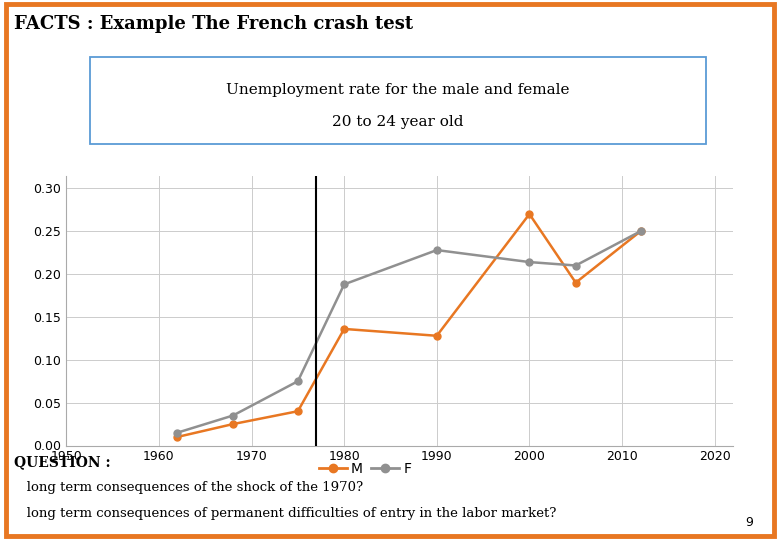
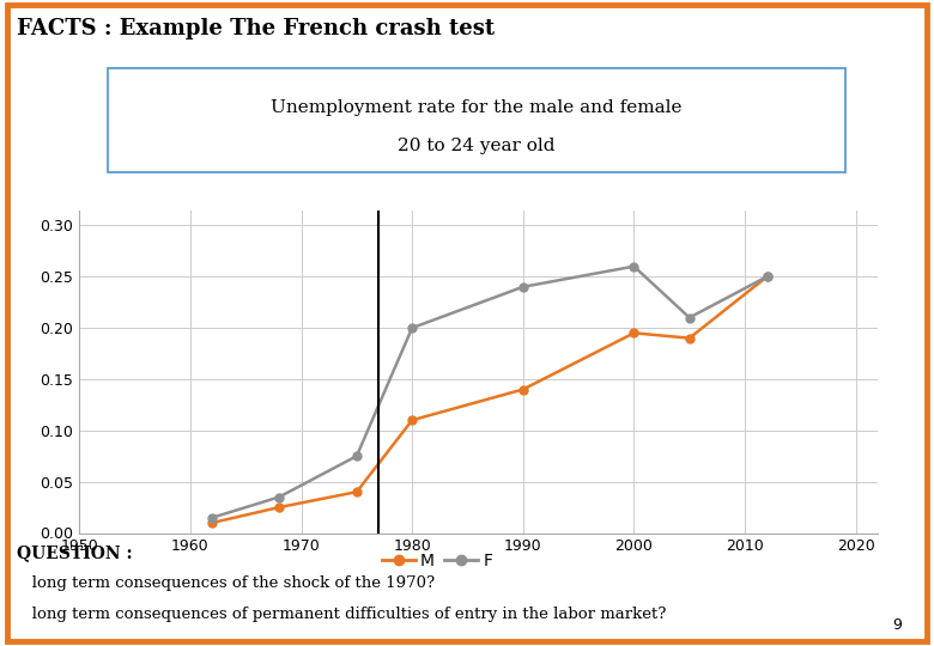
M/1980: 0.136 -> 0.110
F/1980: 0.188 -> 0.200
M/1990: 0.128 -> 0.140
F/1990: 0.228 -> 0.240
M/2000: 0.270 -> 0.195
F/2000: 0.214 -> 0.260
